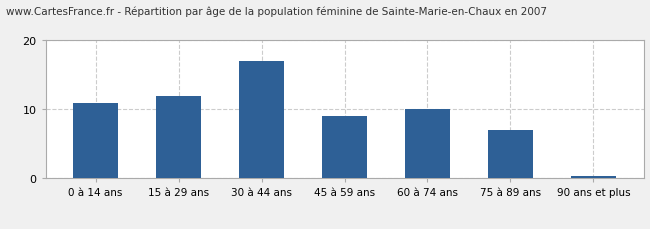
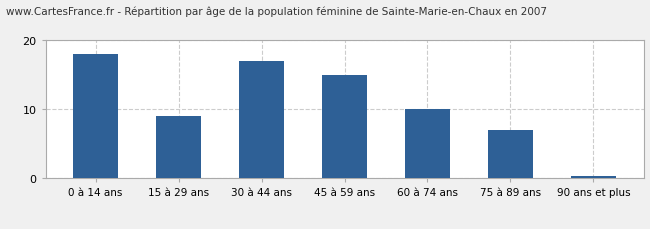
0 à 14 ans: 11.0 -> 18.0
15 à 29 ans: 12.0 -> 9.0
45 à 59 ans: 9.0 -> 15.0
